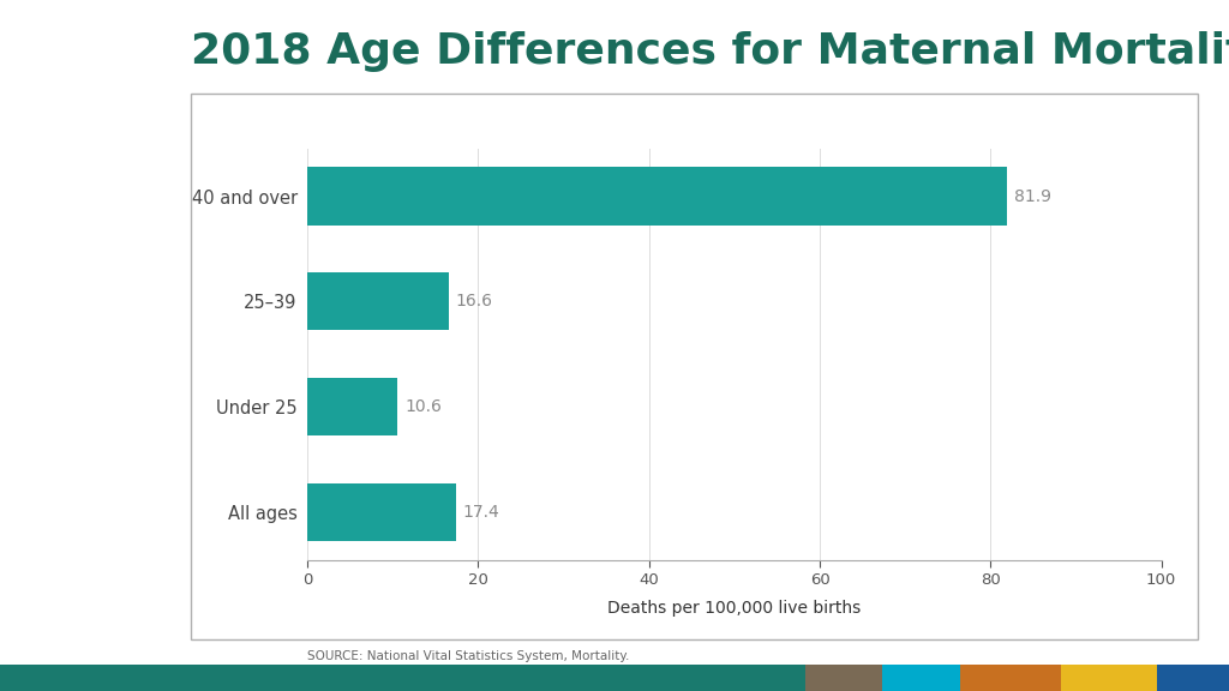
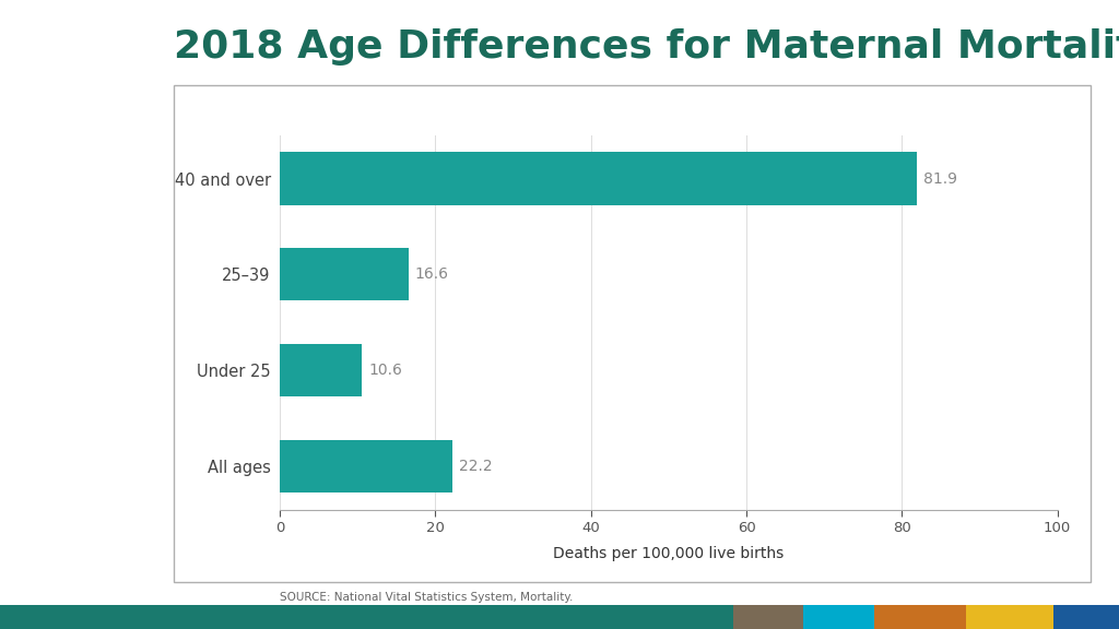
All ages: 17.4 -> 22.2
